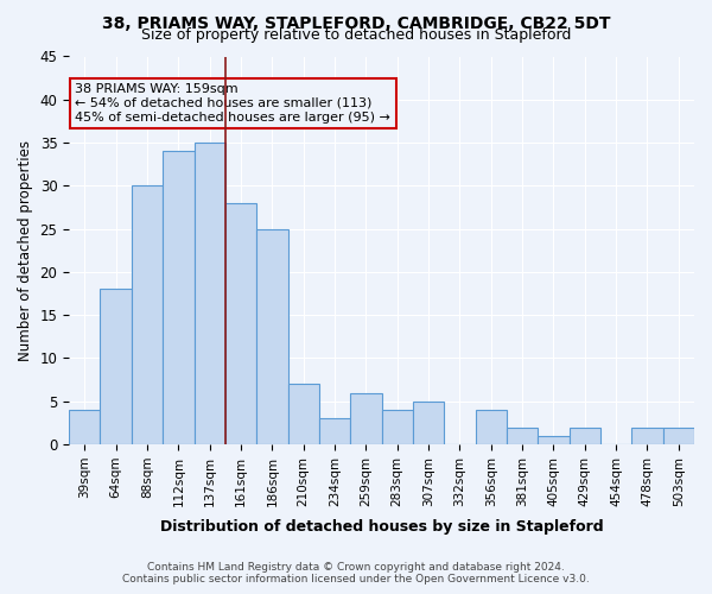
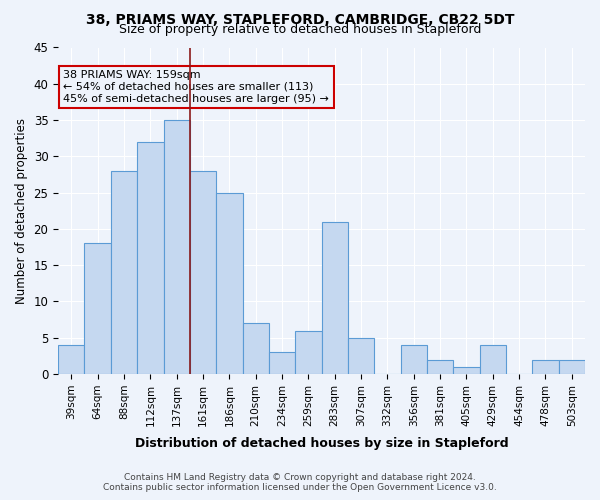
88sqm: 30 -> 28
112sqm: 34 -> 32
283sqm: 4 -> 21
429sqm: 2 -> 4
